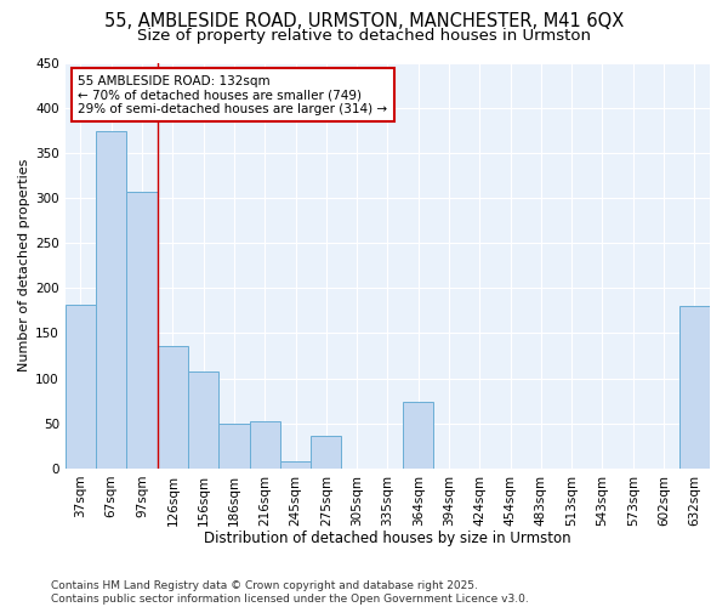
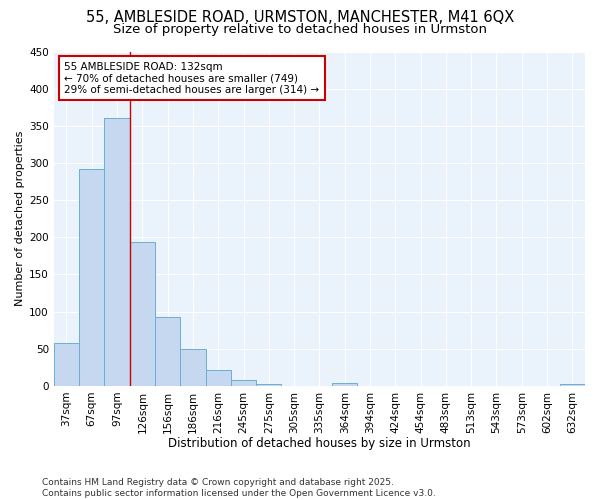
37sqm: 182 -> 58
67sqm: 374 -> 292
97sqm: 306 -> 360
126sqm: 136 -> 194
156sqm: 108 -> 93
216sqm: 52 -> 21
275sqm: 36 -> 3
364sqm: 74 -> 4
632sqm: 180 -> 3
